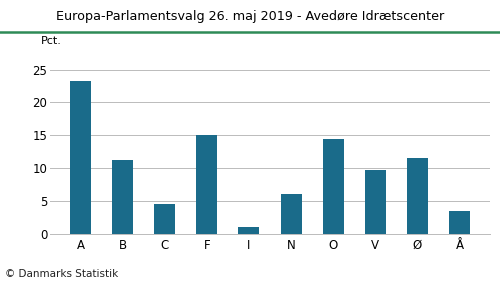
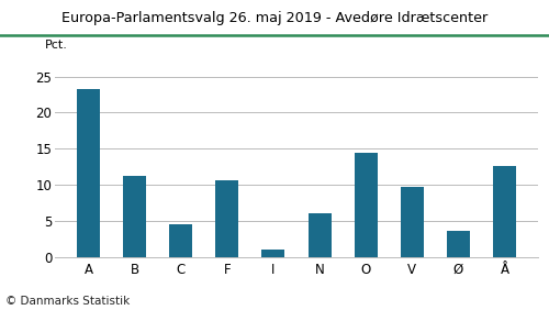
F: 15.0 -> 10.6
Ø: 11.5 -> 3.6
Å: 3.5 -> 12.6
